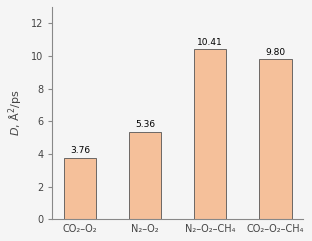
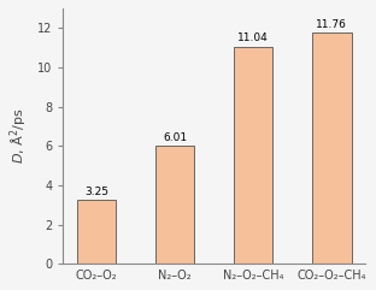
CO₂–O₂: 3.76 -> 3.25
N₂–O₂: 5.36 -> 6.01
N₂–O₂–CH₄: 10.41 -> 11.04
CO₂–O₂–CH₄: 9.80 -> 11.76
